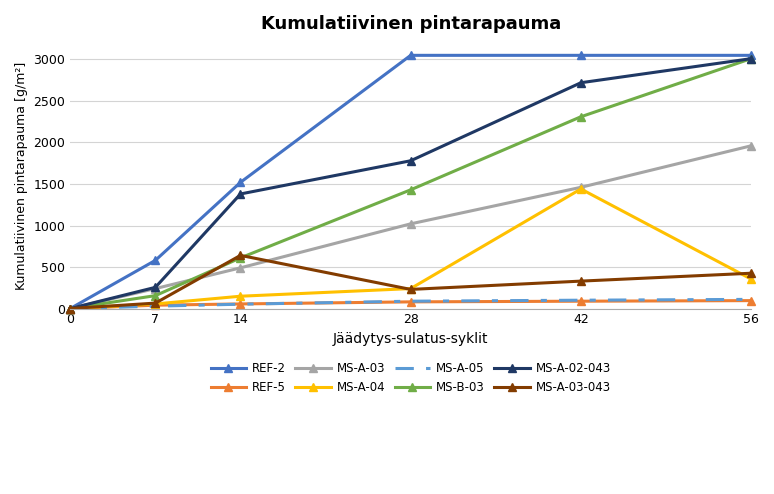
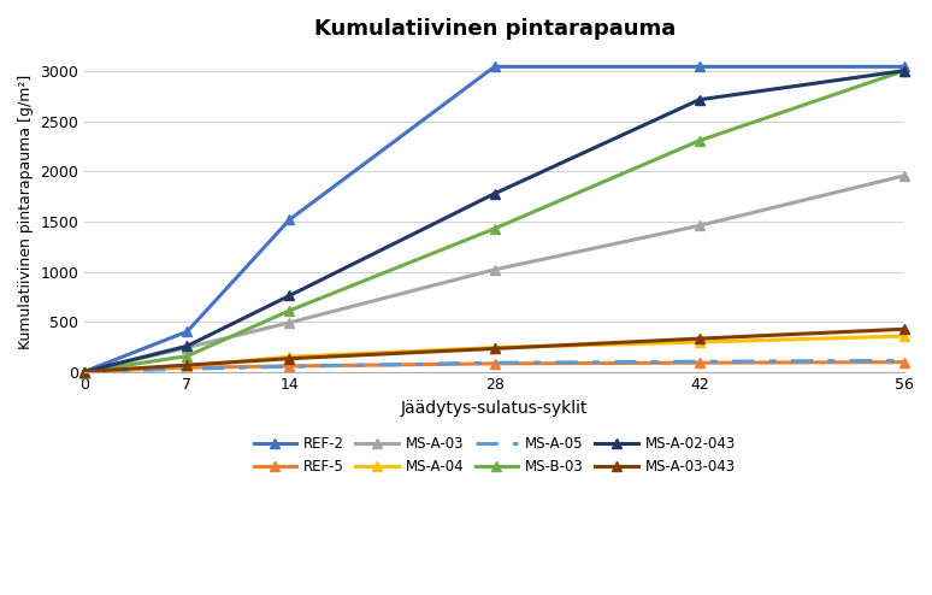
REF-2/7: 580 -> 400
MS-A-02-043/14: 1380 -> 760
MS-A-03-043/14: 640 -> 130
MS-A-04/42: 1440 -> 300
